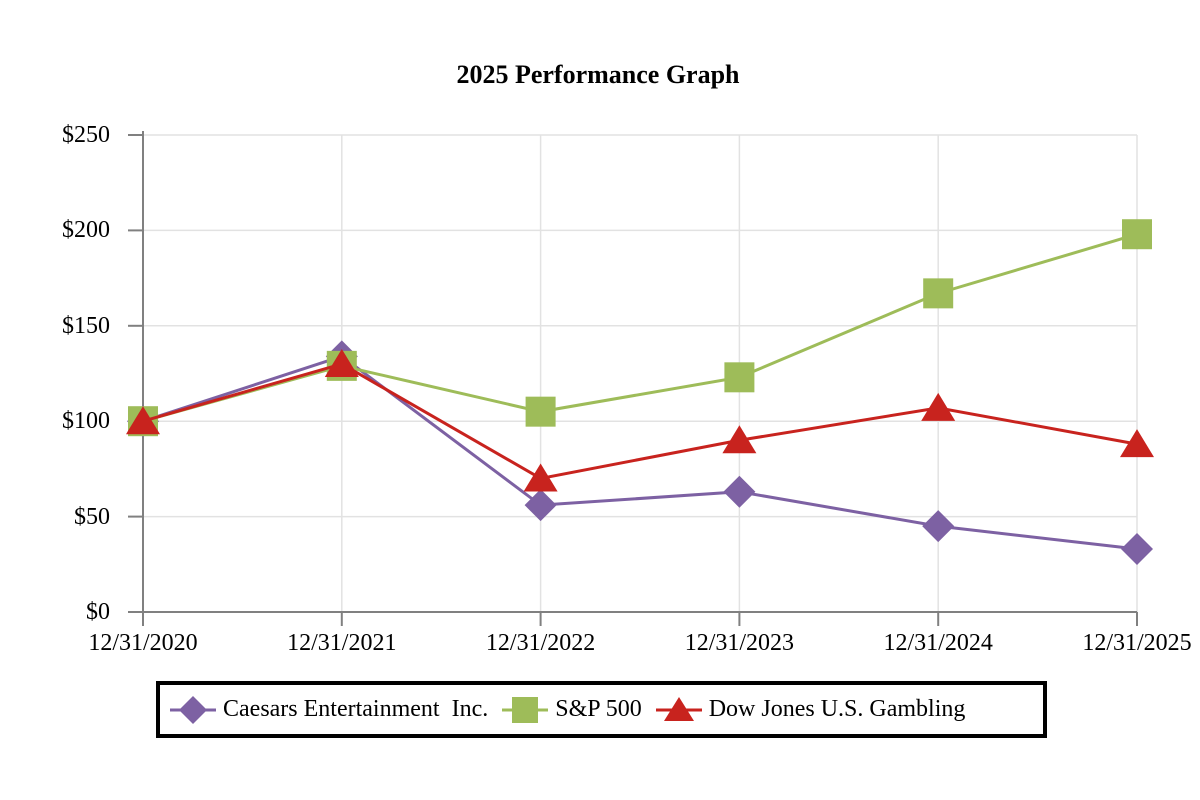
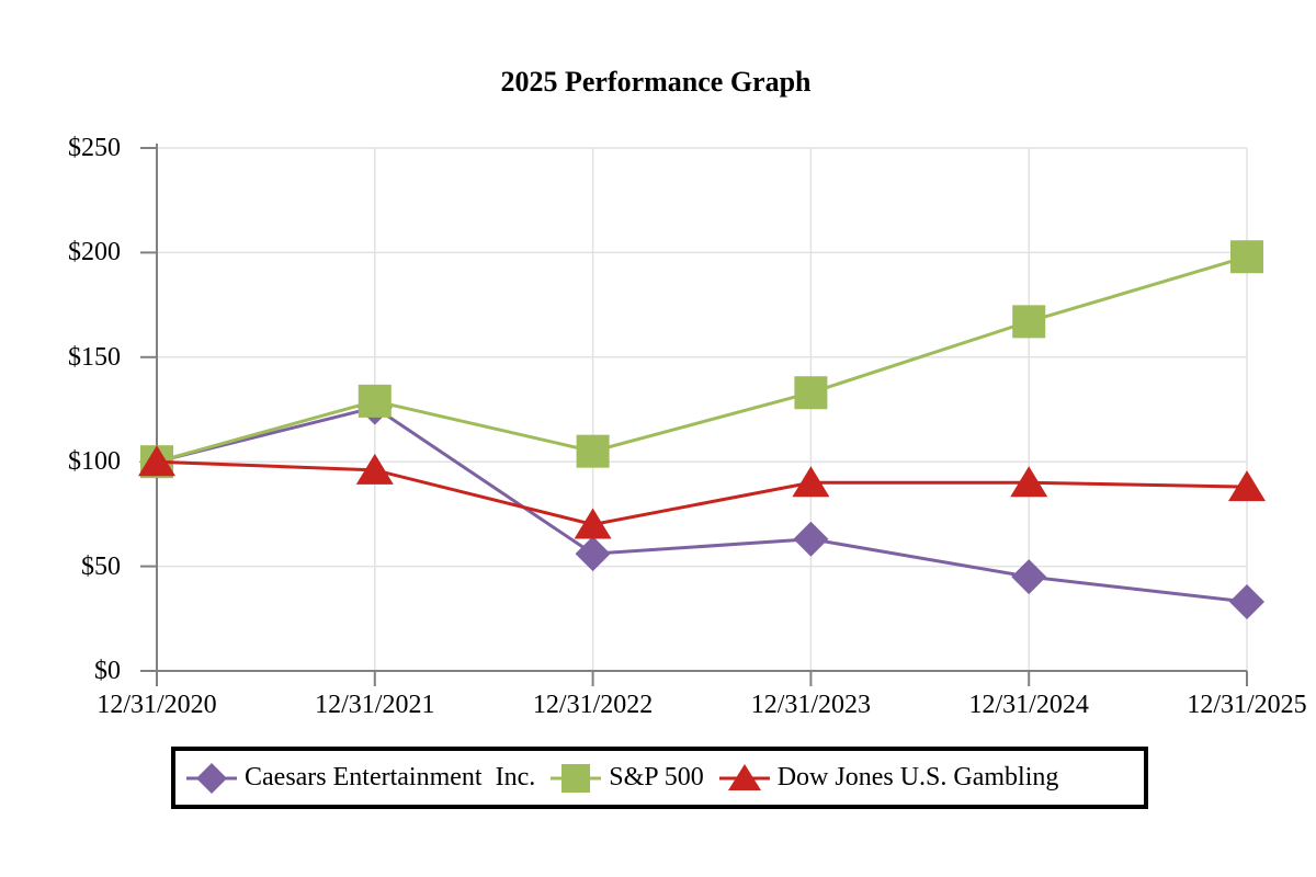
Caesars Entertainment Inc./12/31/2021: $134 -> $126
Dow Jones U.S. Gambling/12/31/2021: $130 -> $96
S&P 500/12/31/2023: $123 -> $133
Dow Jones U.S. Gambling/12/31/2024: $107 -> $90
